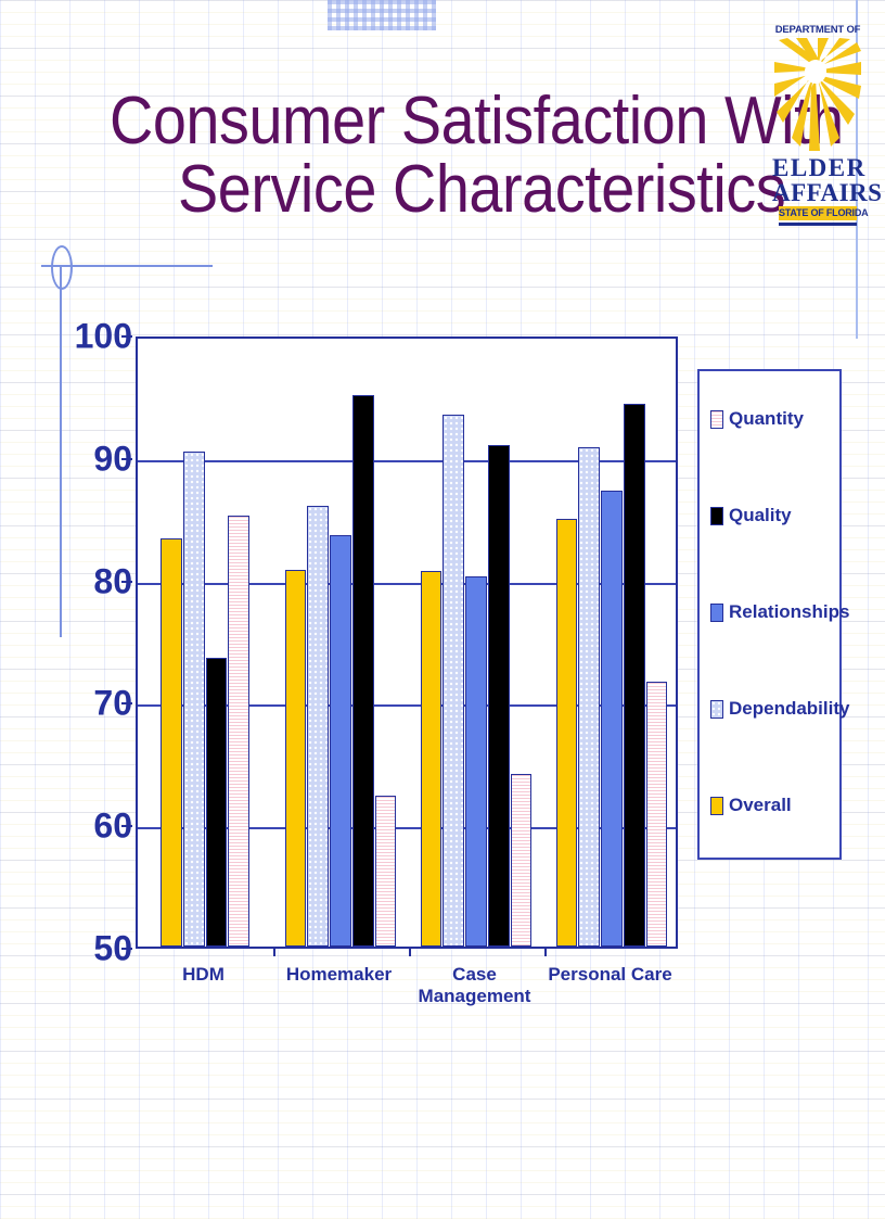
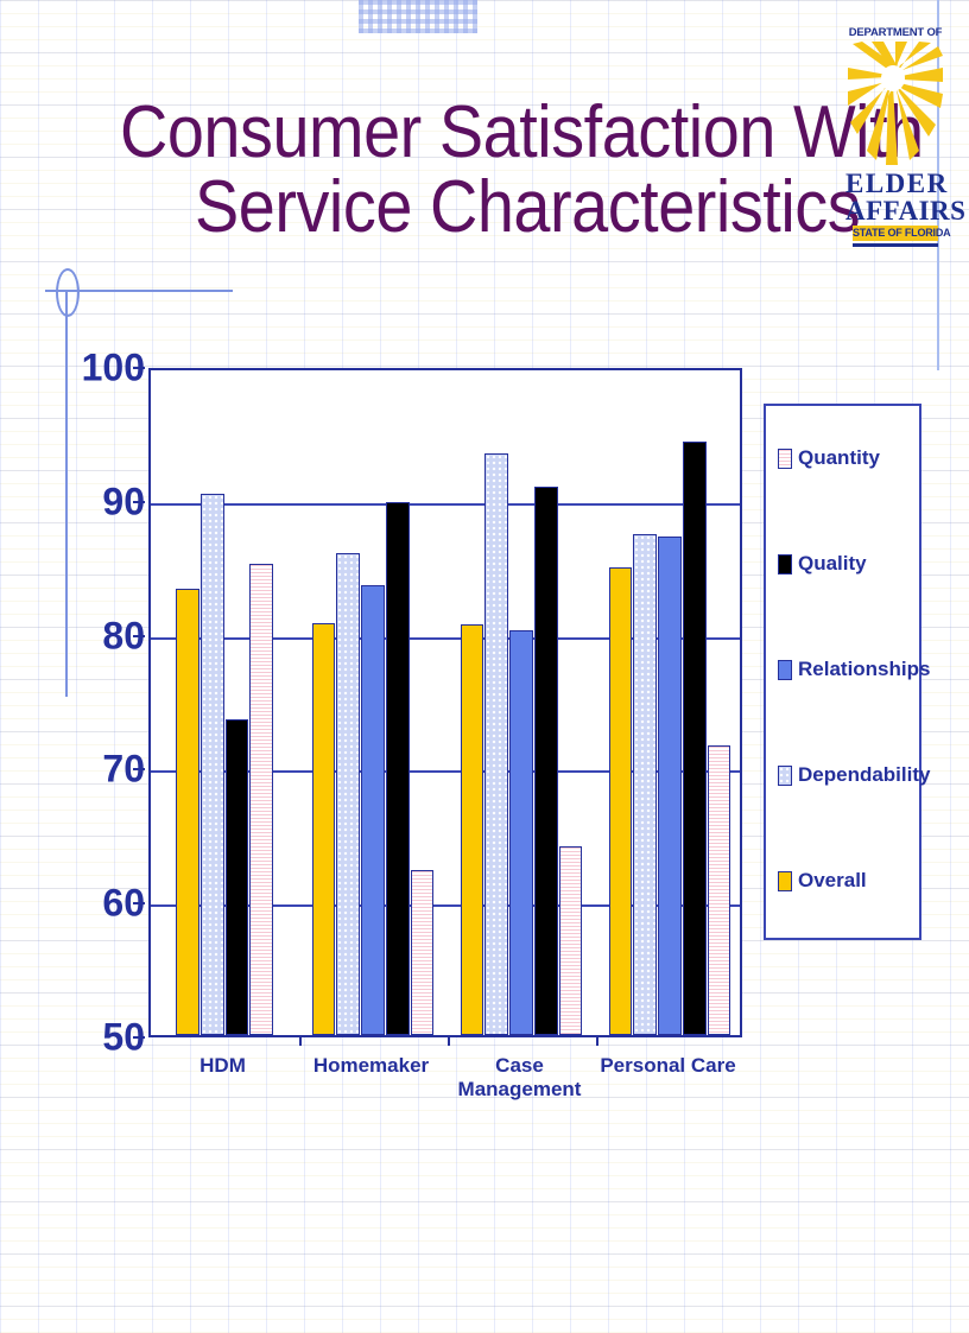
Quality/Homemaker: 95.0 -> 89.8
Dependability/Personal Care: 90.8 -> 87.4
